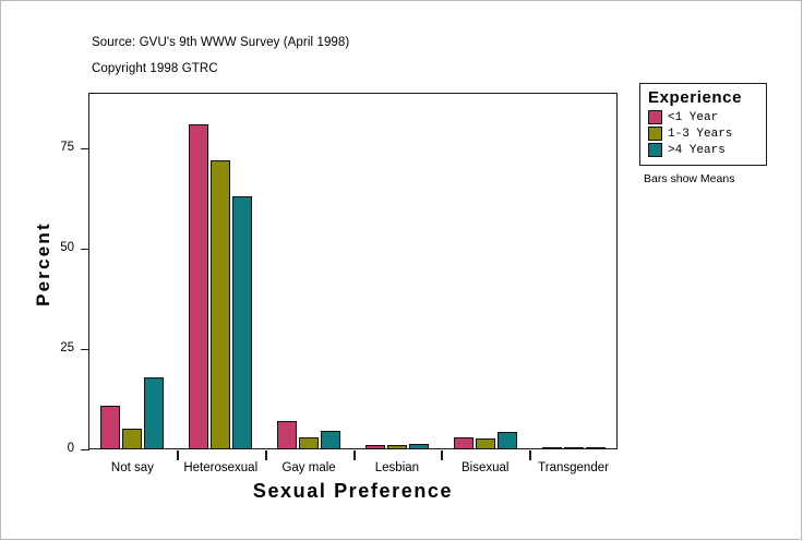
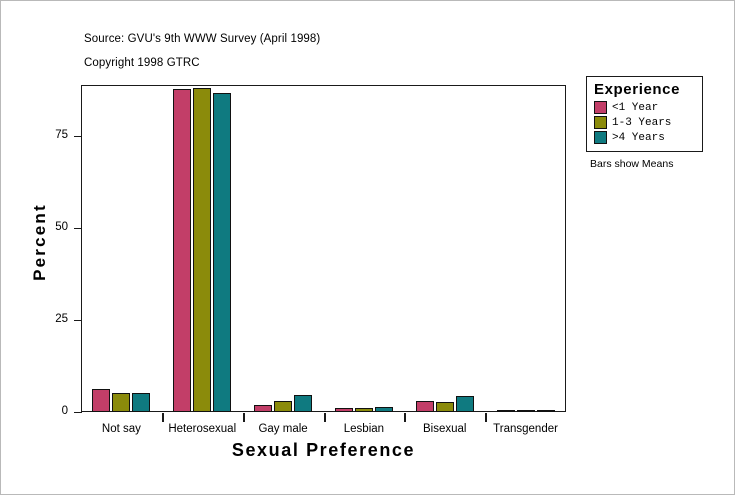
<1 Year/Not say: 11 -> 6
>4 Years/Not say: 18 -> 5
<1 Year/Heterosexual: 81 -> 88
1-3 Years/Heterosexual: 72 -> 88
>4 Years/Heterosexual: 63 -> 87
<1 Year/Gay male: 7 -> 2
